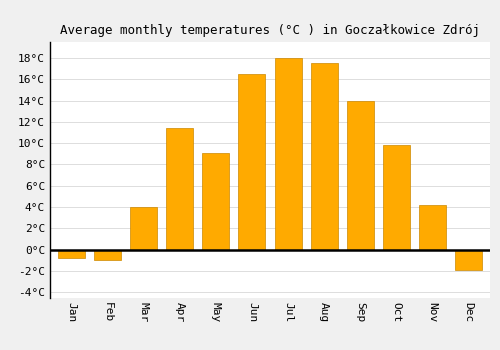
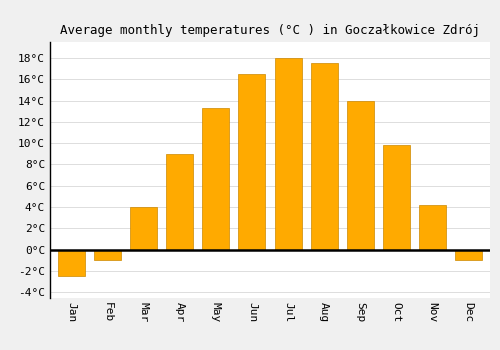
Jan: -0.8°C -> -2.5°C
Apr: 11.4°C -> 9.0°C
May: 9.1°C -> 13.3°C
Dec: -1.9°C -> -1.0°C
